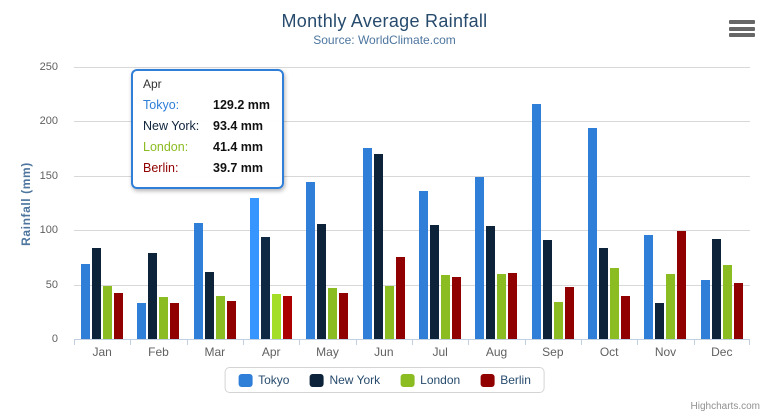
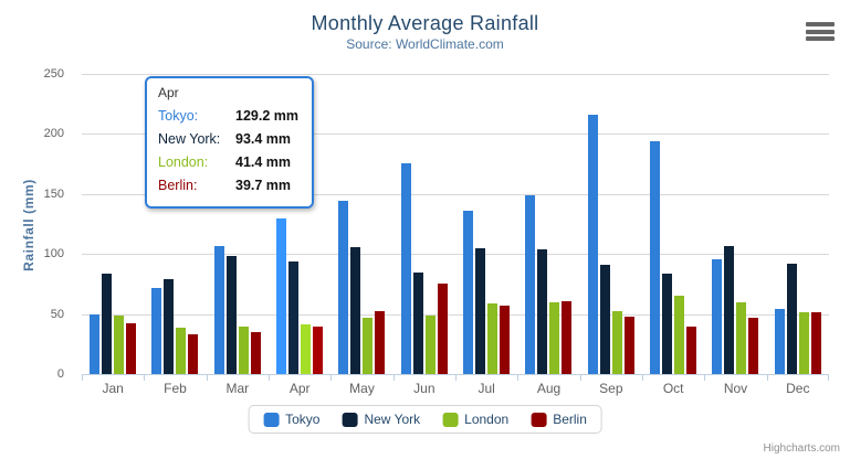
Tokyo/Jan: 69 -> 50
Tokyo/Feb: 33 -> 72
New York/Mar: 62 -> 98
Berlin/May: 42 -> 53
New York/Jun: 170 -> 84
London/Sep: 34 -> 52
New York/Nov: 33 -> 107
Berlin/Nov: 99 -> 47
London/Dec: 68 -> 51
